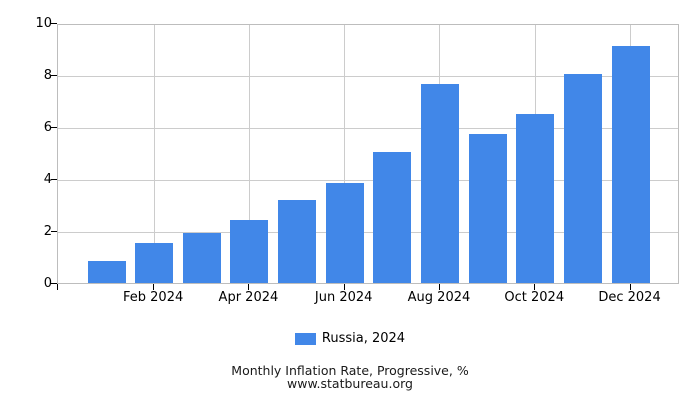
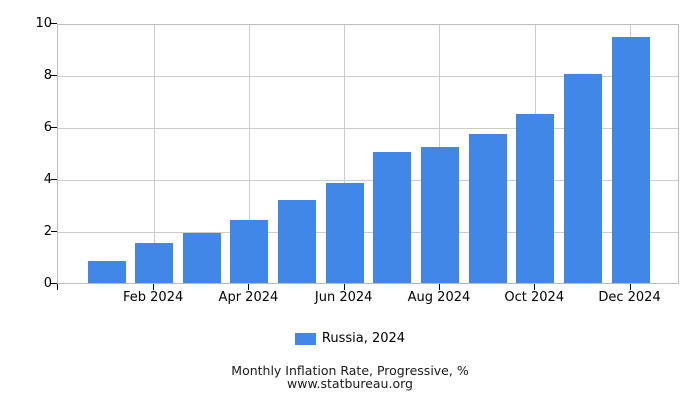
Aug 2024: 7.7 -> 5.3
Dec 2024: 9.2 -> 9.5
